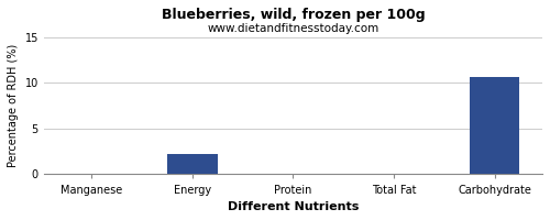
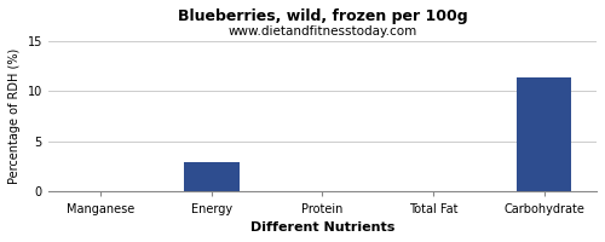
Energy: 2.2 -> 3.0
Carbohydrate: 10.6 -> 11.3
